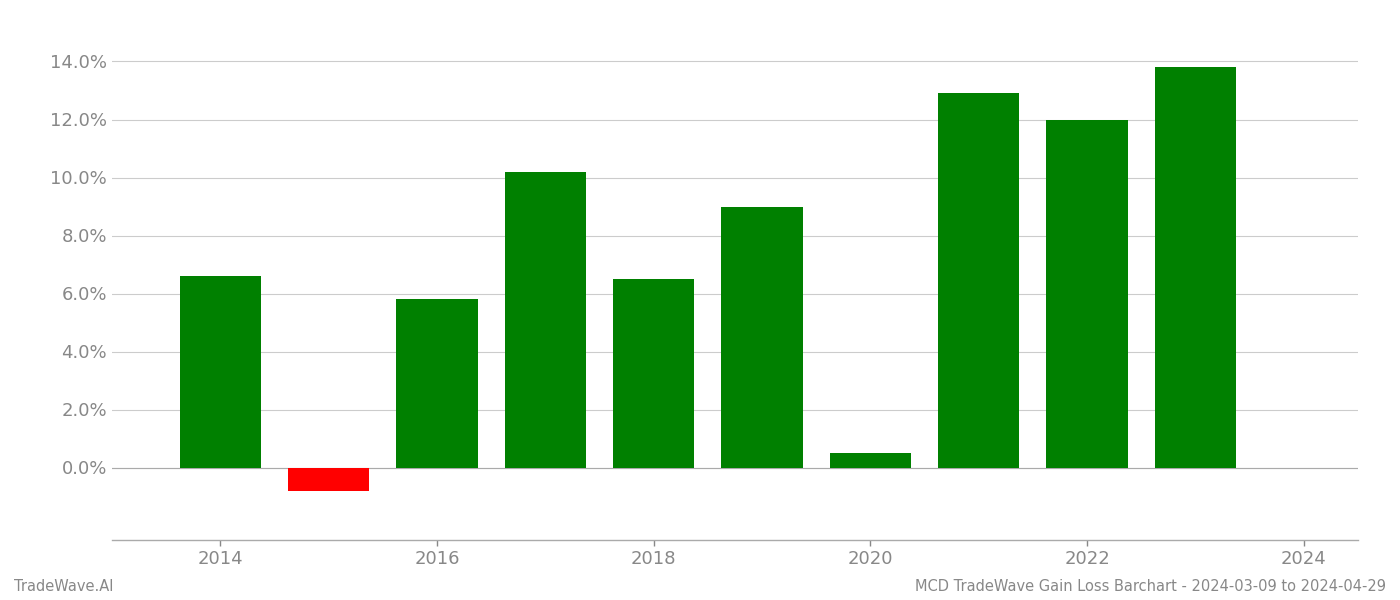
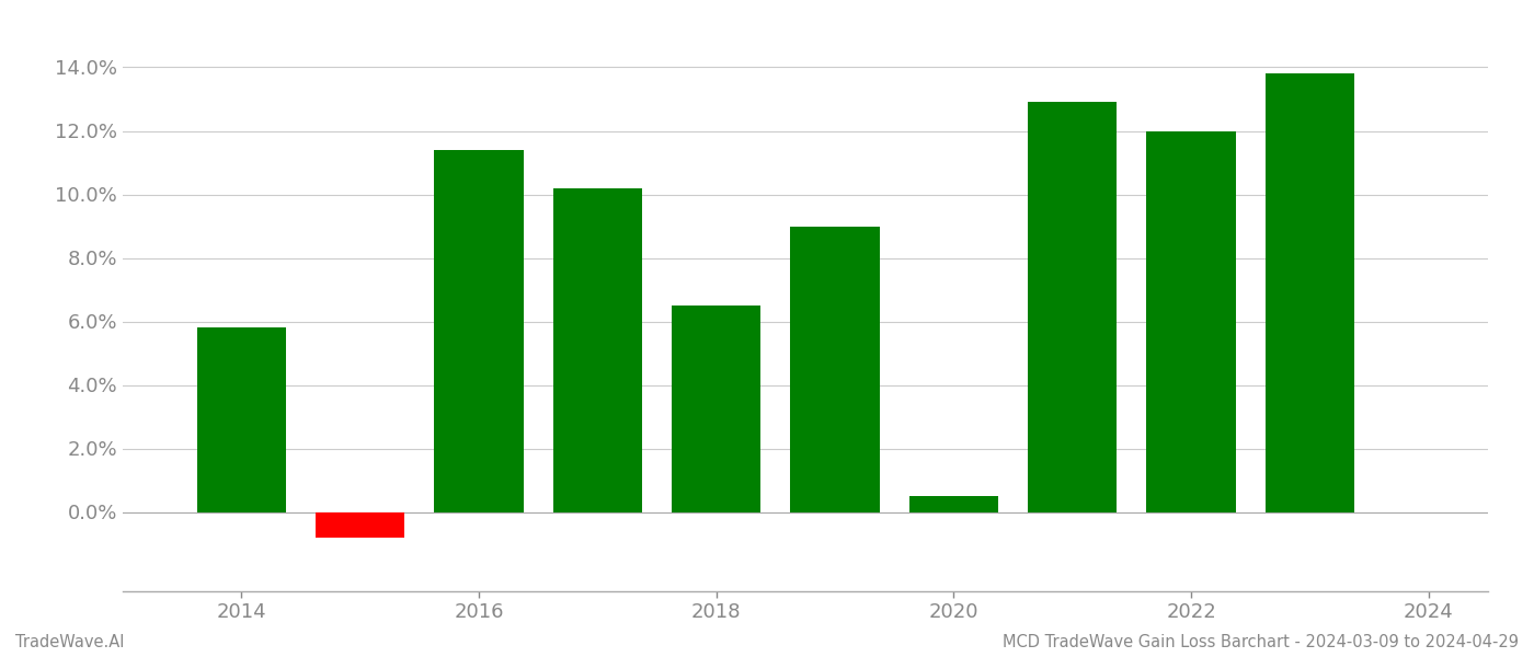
2014: 6.6% -> 5.8%
2016: 5.8% -> 11.4%
